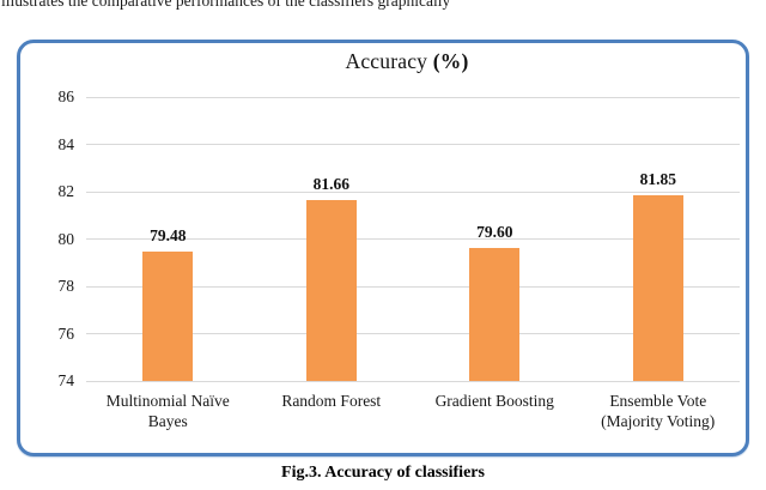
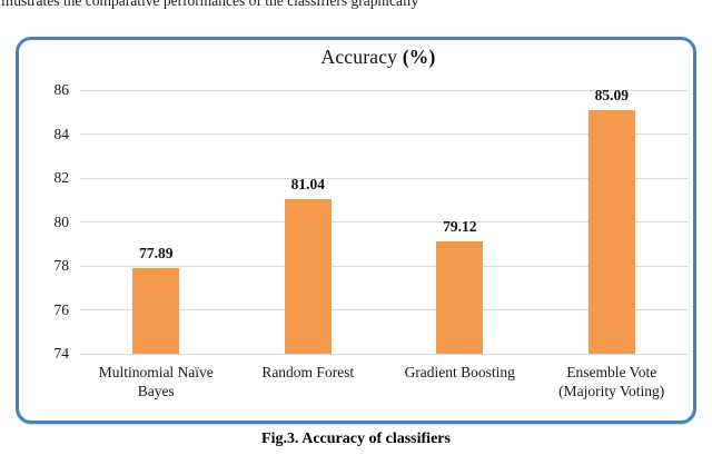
Multinomial Naïve Bayes: 79.48 -> 77.89
Random Forest: 81.66 -> 81.04
Gradient Boosting: 79.60 -> 79.12
Ensemble Vote (Majority Voting): 81.85 -> 85.09
